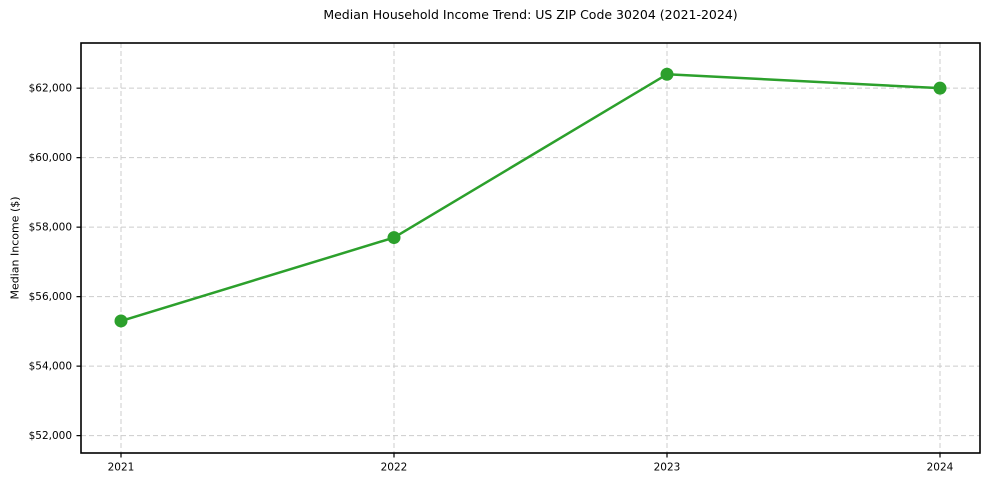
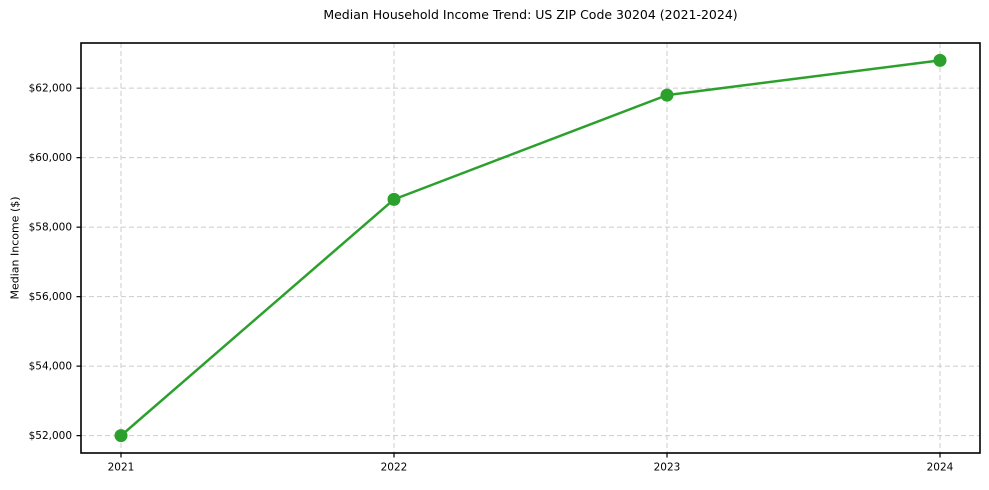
2021: $55300 -> $52000
2022: $57700 -> $58800
2023: $62400 -> $61800
2024: $62000 -> $62800
